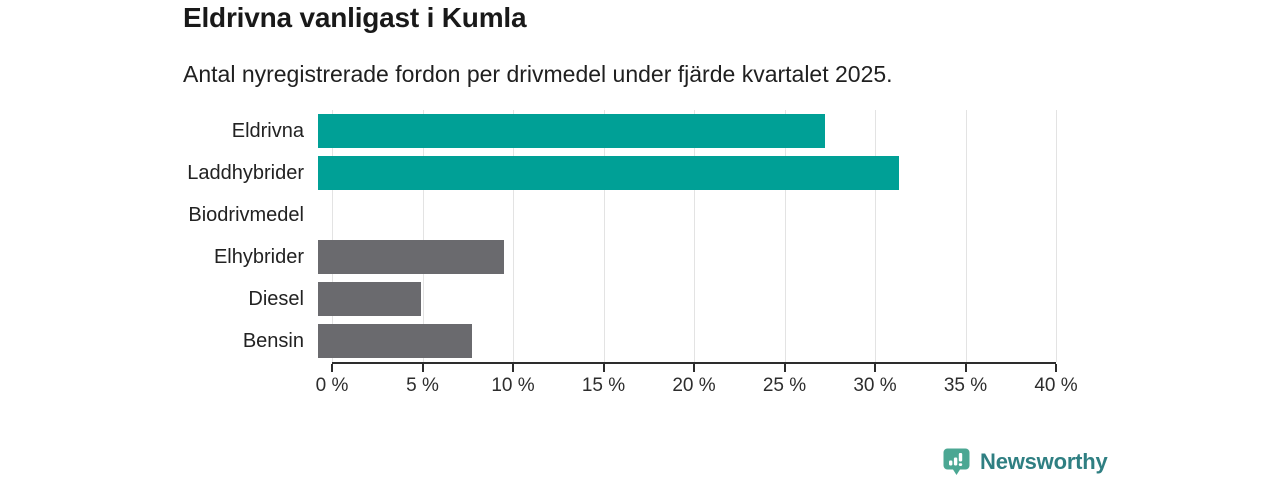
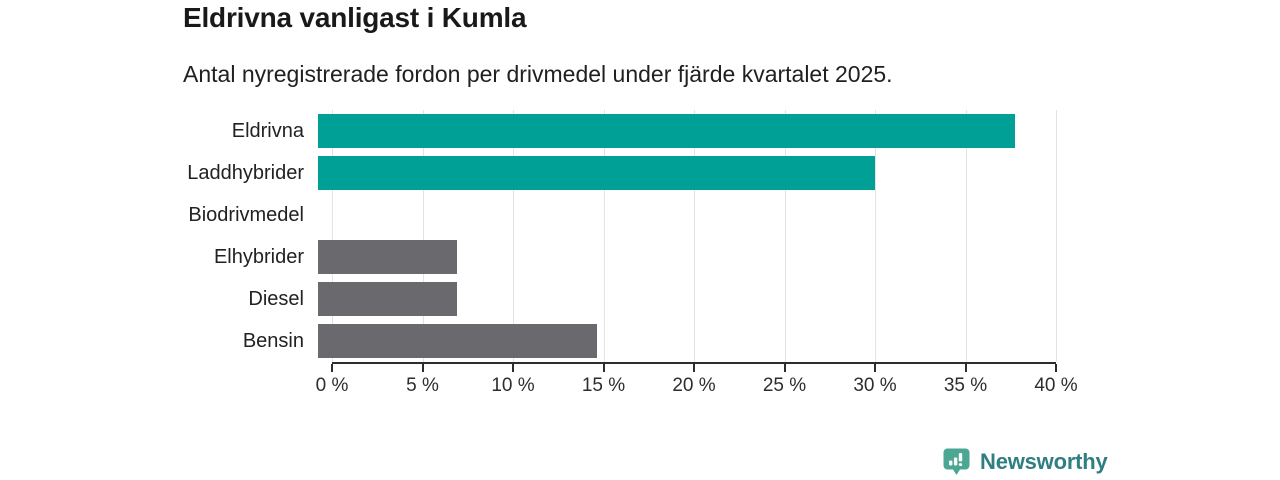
Eldrivna: 28.0% -> 38.5%
Laddhybrider: 32.1% -> 30.8%
Elhybrider: 10.3% -> 7.7%
Diesel: 5.7% -> 7.7%
Bensin: 8.5% -> 15.4%
